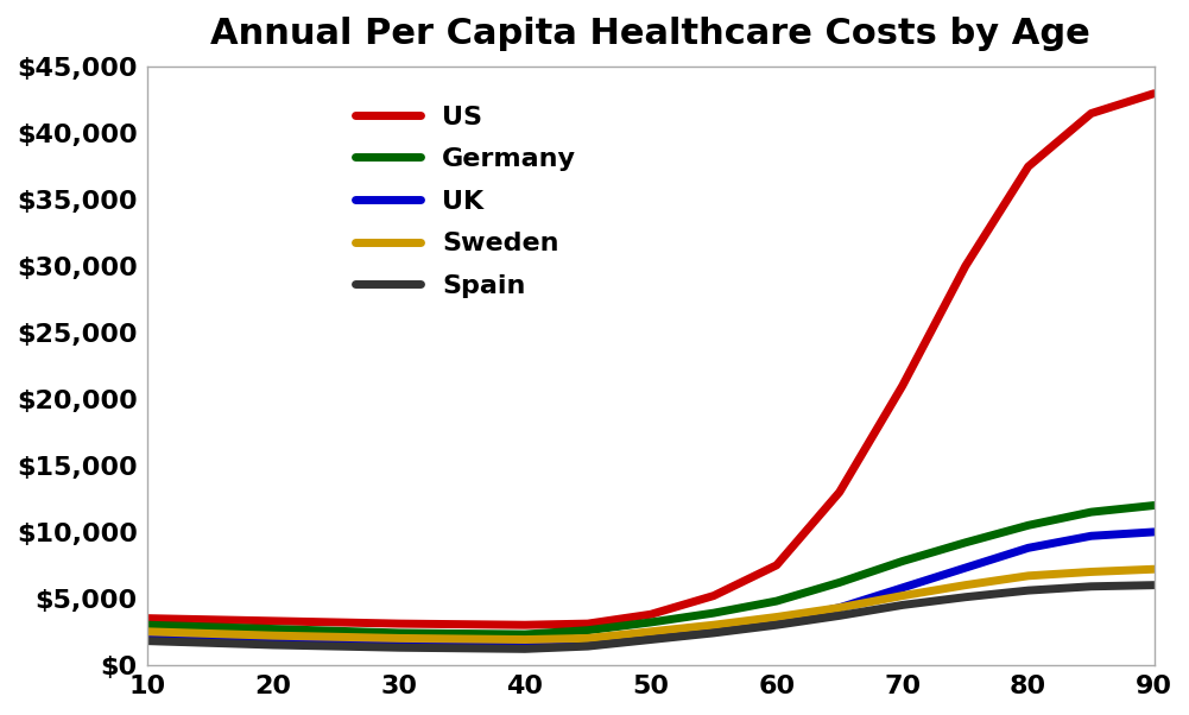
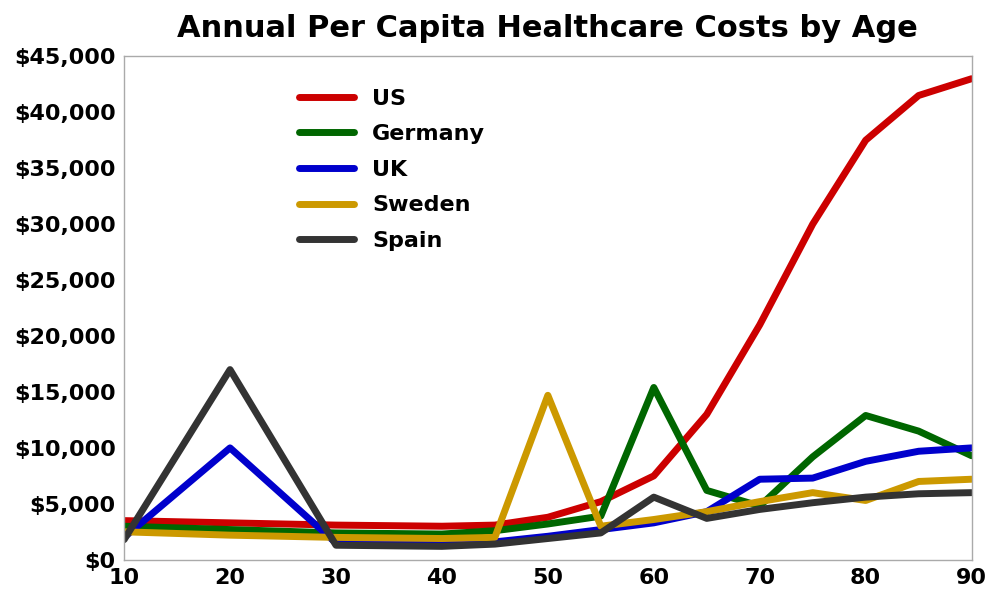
UK/20: $1,700 -> $10,000
Spain/20: $1,500 -> $17,000
Sweden/50: $2,500 -> $14,700
Germany/60: $4,800 -> $15,400
Spain/60: $3,000 -> $5,600
Germany/70: $7,800 -> $4,800
UK/70: $5,800 -> $7,200
Germany/80: $10,500 -> $12,900
Sweden/80: $6,700 -> $5,300
Germany/90: $12,000 -> $9,300
